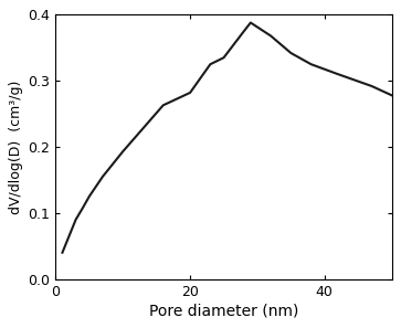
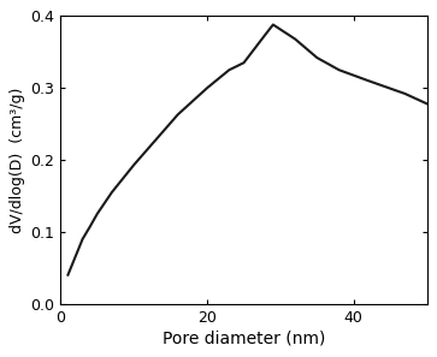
20: 0.282 -> 0.300
